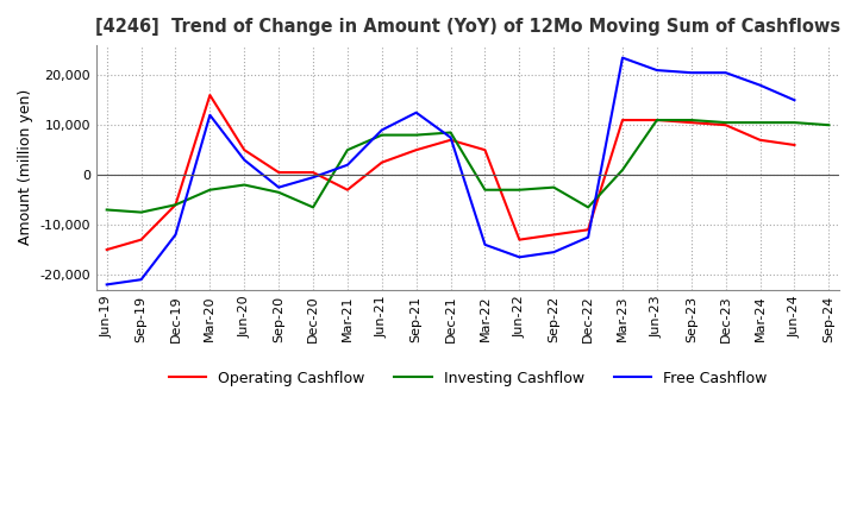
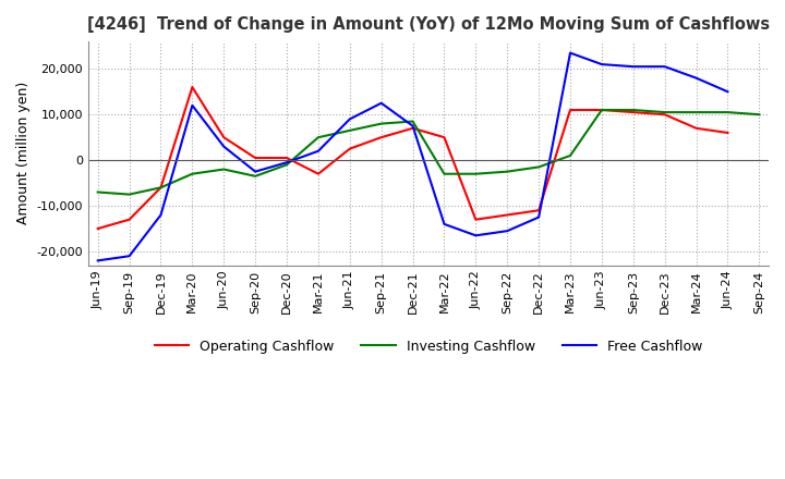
Investing Cashflow/Dec-20: -6,500 -> -1,000
Investing Cashflow/Jun-21: 8,000 -> 6,500
Investing Cashflow/Dec-22: -6,500 -> -1,500
